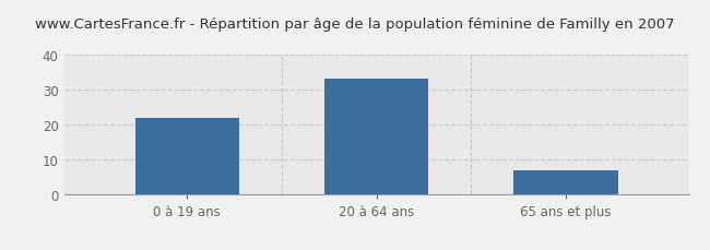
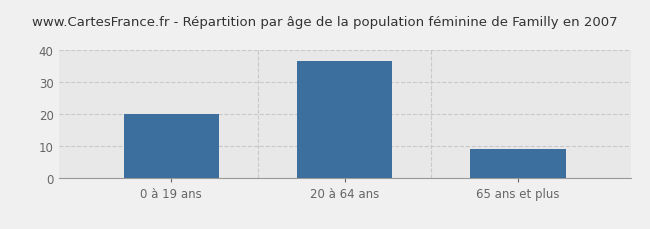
0 à 19 ans: 22.0 -> 20.0
20 à 64 ans: 33.0 -> 36.5
65 ans et plus: 7.0 -> 9.0
